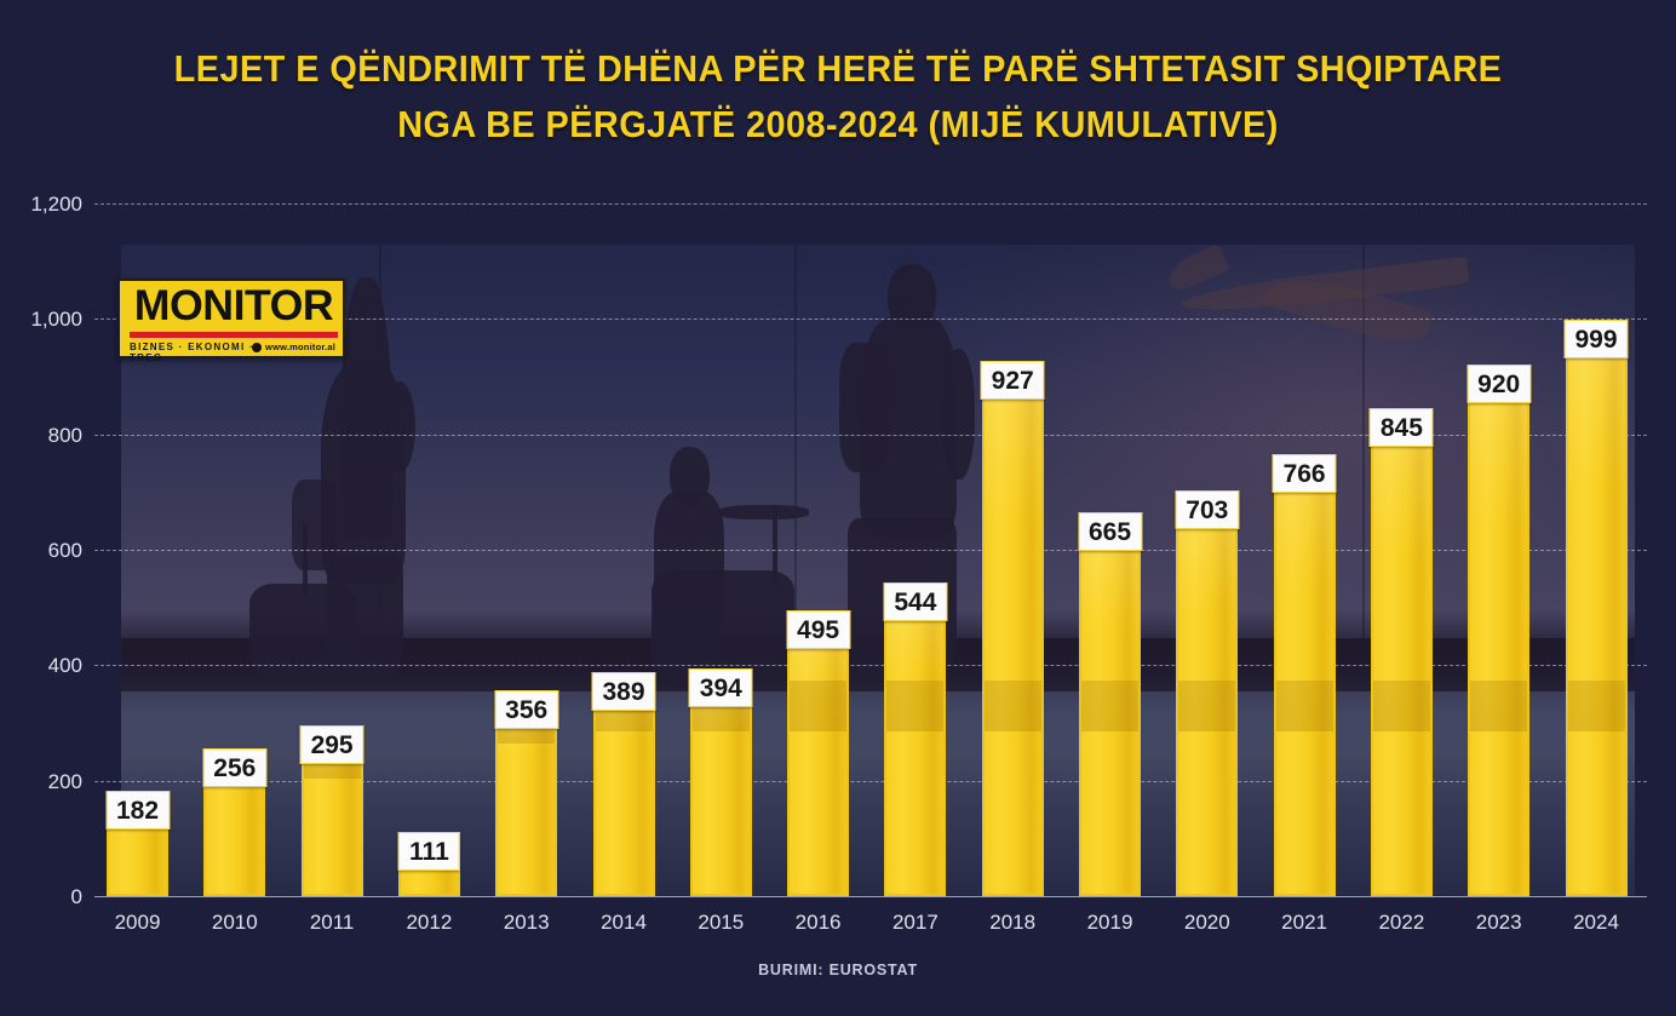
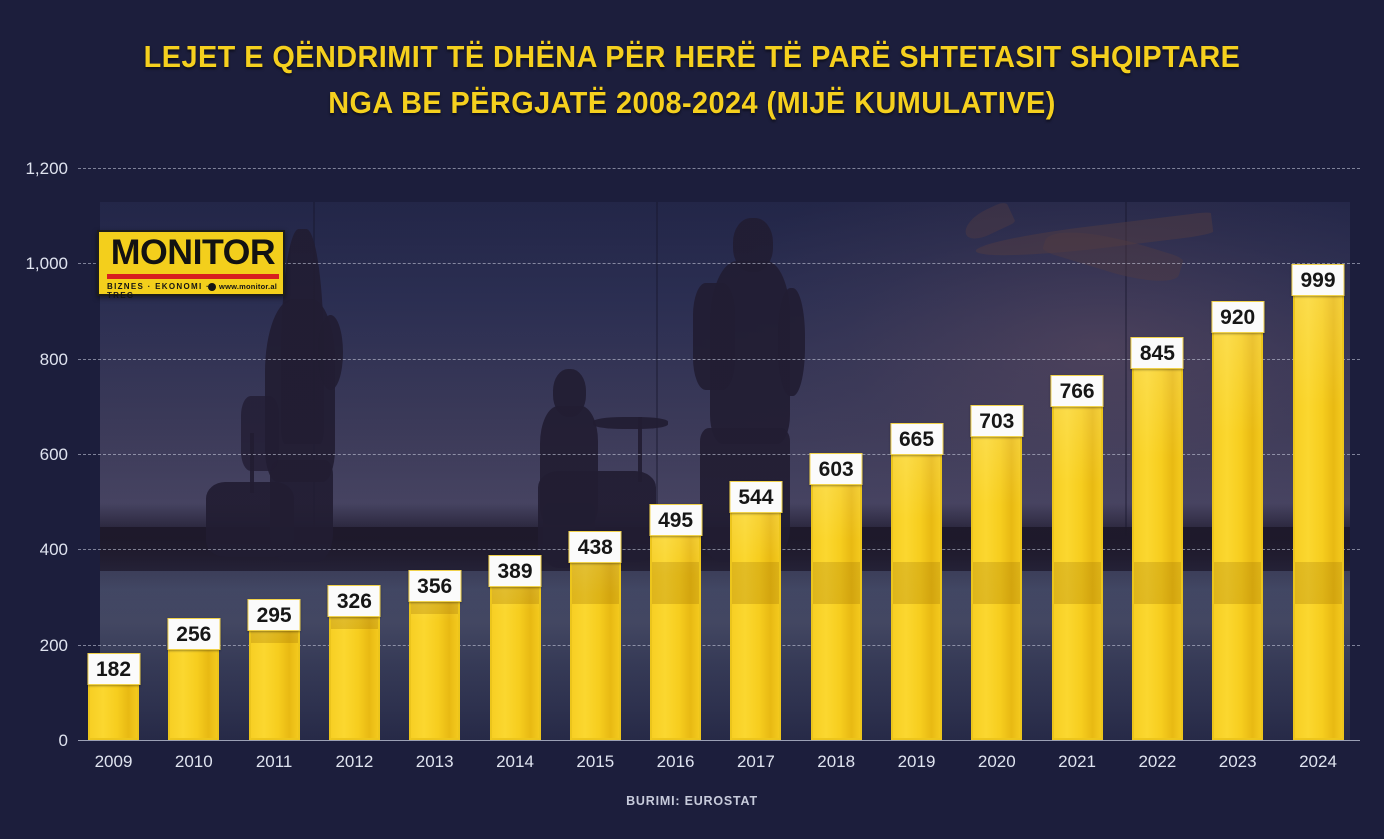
2012: 111 -> 326
2015: 394 -> 438
2018: 927 -> 603
